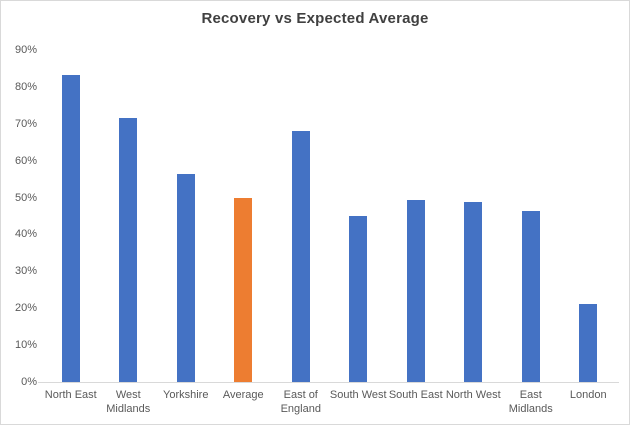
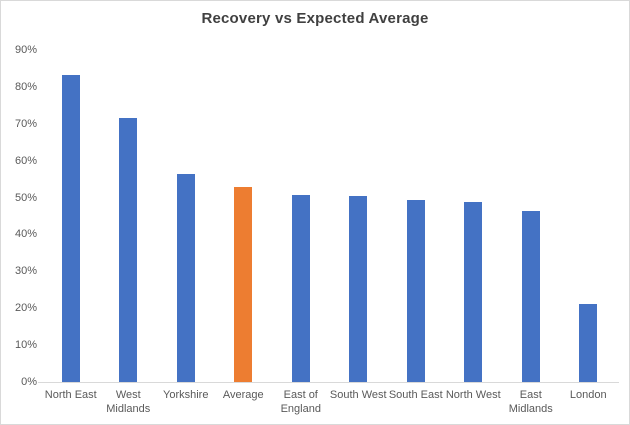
Average: 50% -> 53%
East of England: 68% -> 51%
South West: 45% -> 50%
